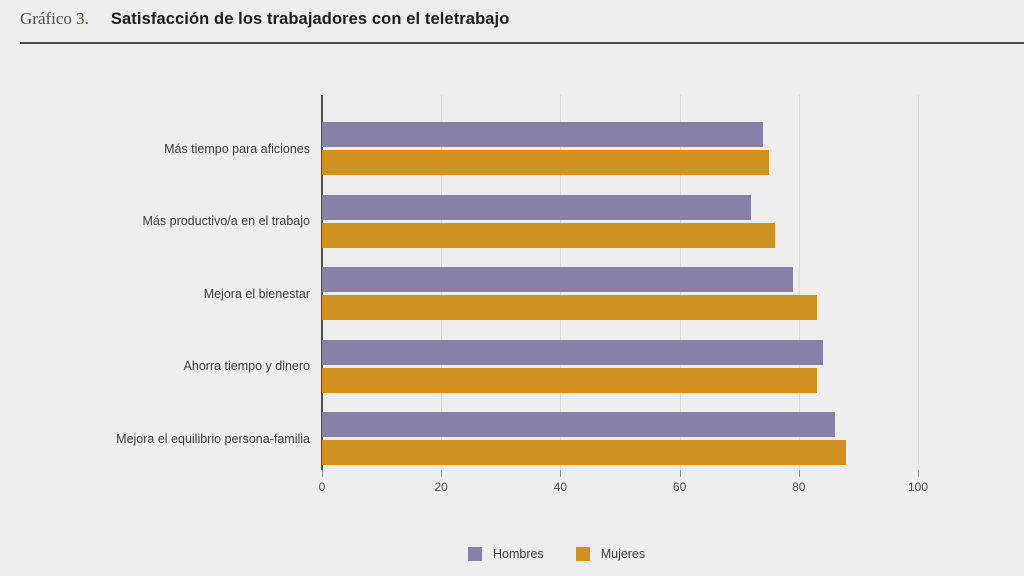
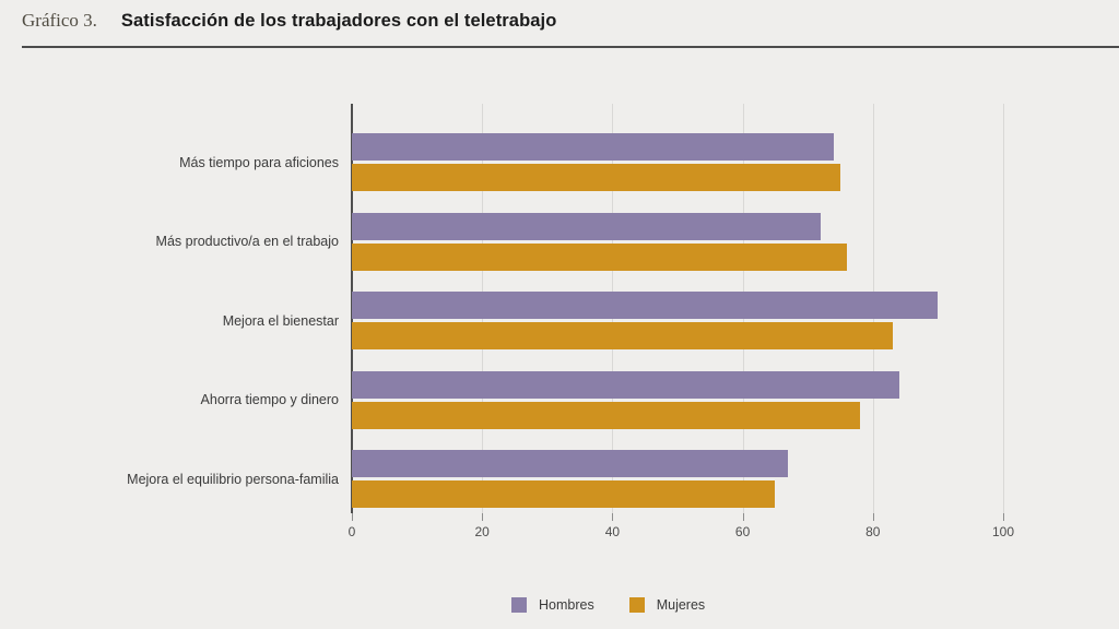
Hombres/Mejora el bienestar: 79 -> 90
Mujeres/Ahorra tiempo y dinero: 83 -> 78
Hombres/Mejora el equilibrio persona-familia: 86 -> 67
Mujeres/Mejora el equilibrio persona-familia: 88 -> 65
